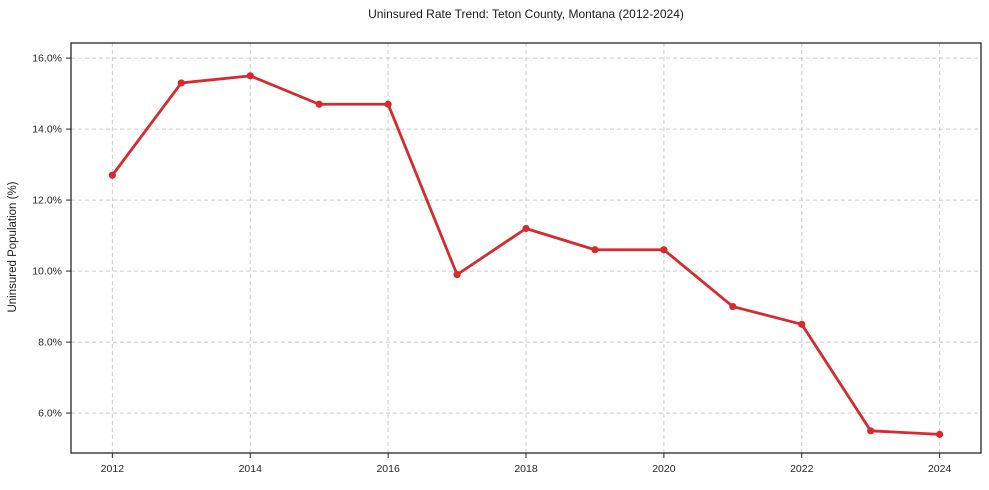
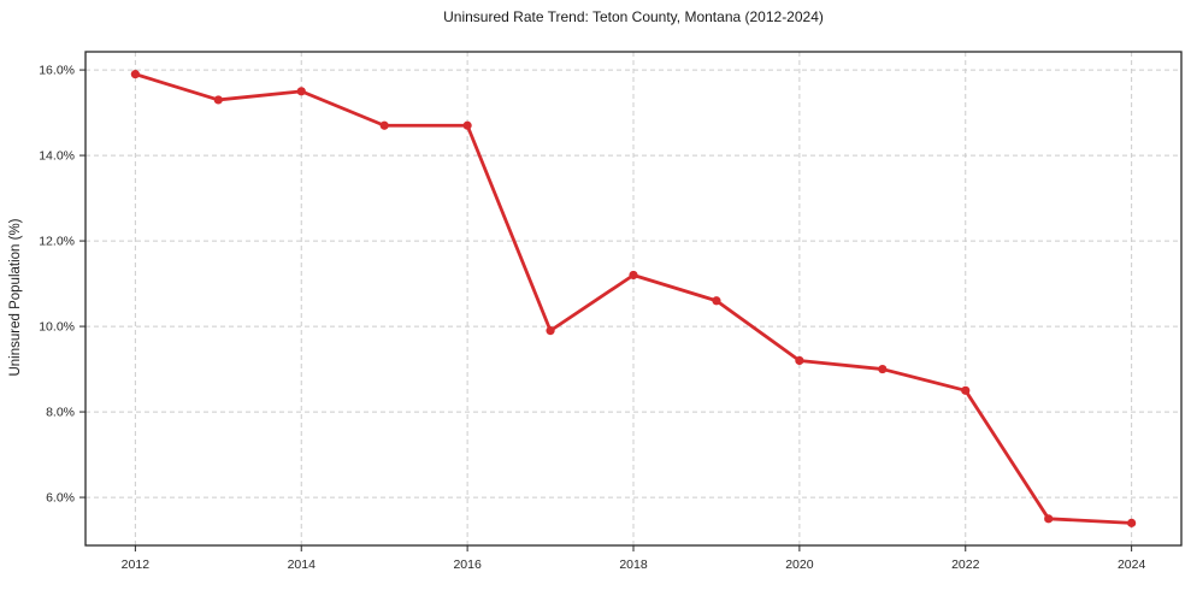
2012: 12.7% -> 15.9%
2020: 10.6% -> 9.2%
